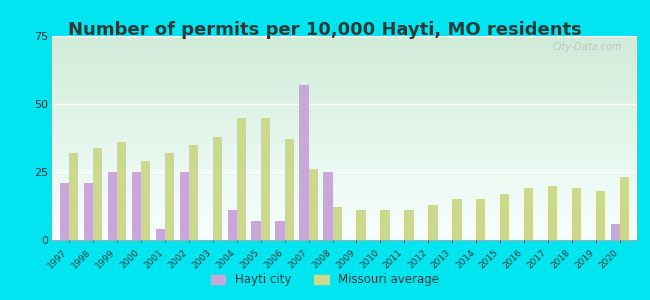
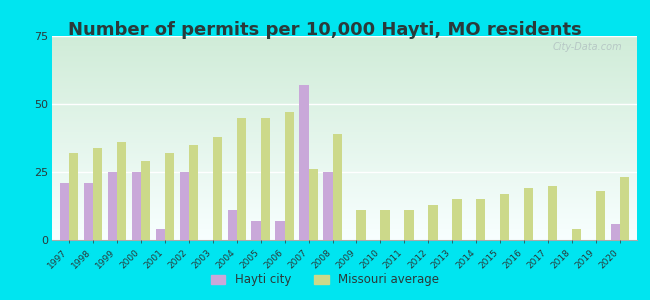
Missouri average/2006: 37 -> 47
Missouri average/2008: 12 -> 39
Missouri average/2018: 19 -> 4
